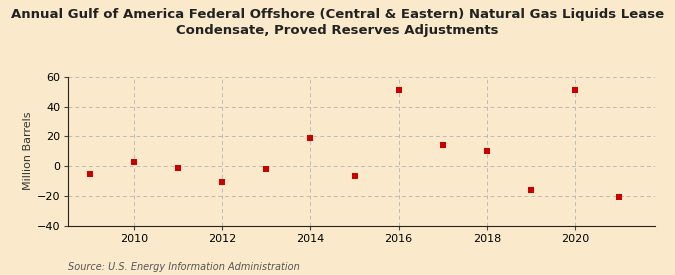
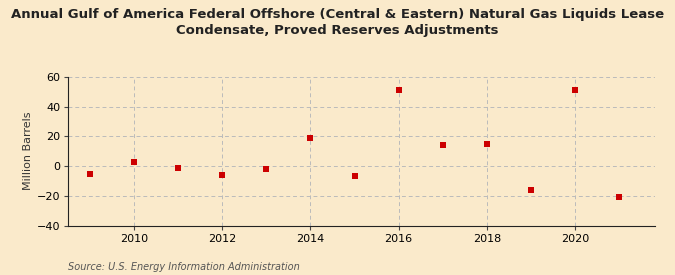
2012: -11 -> -6
2018: 10 -> 15
